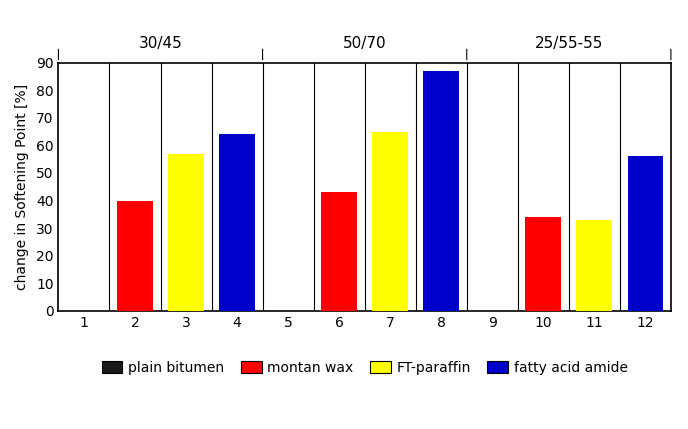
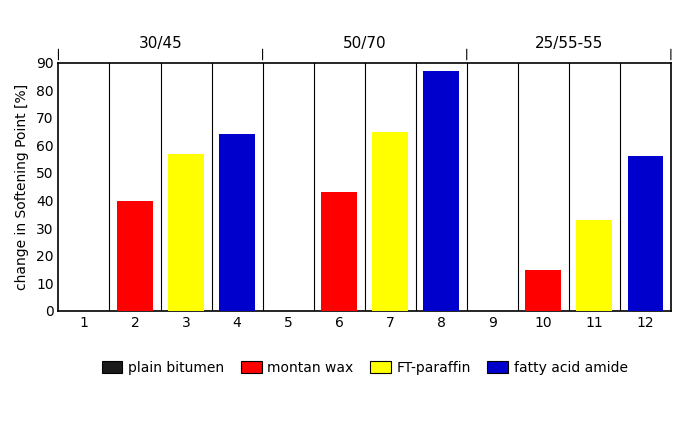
10: 34 -> 15
